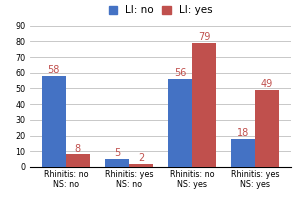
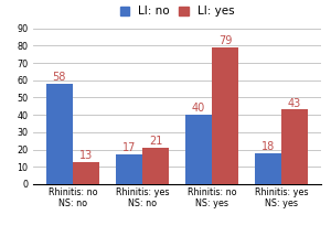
LI: yes/Rhinitis: no NS: no: 8 -> 13
LI: no/Rhinitis: yes NS: no: 5 -> 17
LI: yes/Rhinitis: yes NS: no: 2 -> 21
LI: no/Rhinitis: no NS: yes: 56 -> 40
LI: yes/Rhinitis: yes NS: yes: 49 -> 43
